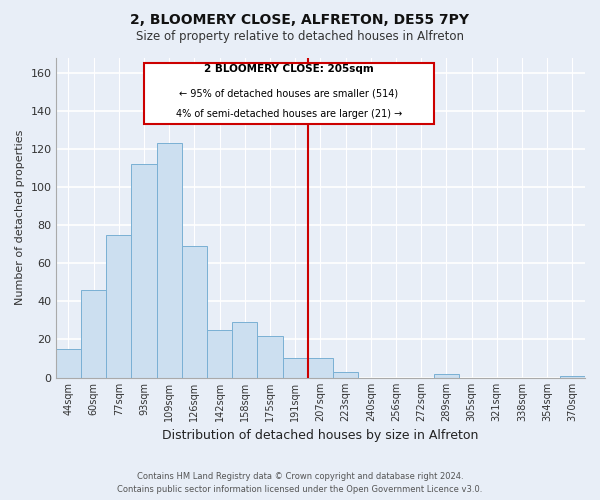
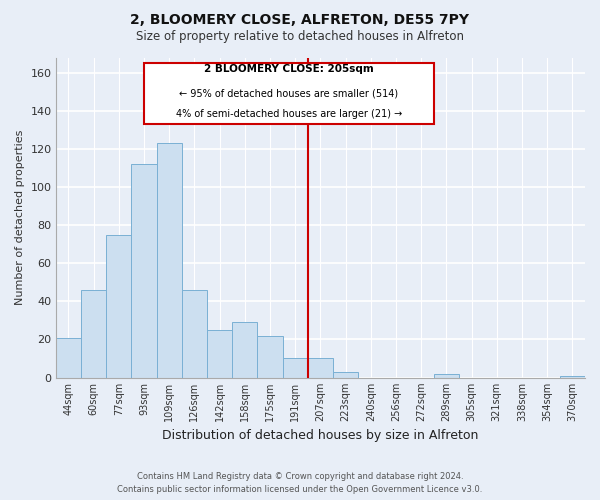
44sqm: 15 -> 21
126sqm: 69 -> 46
